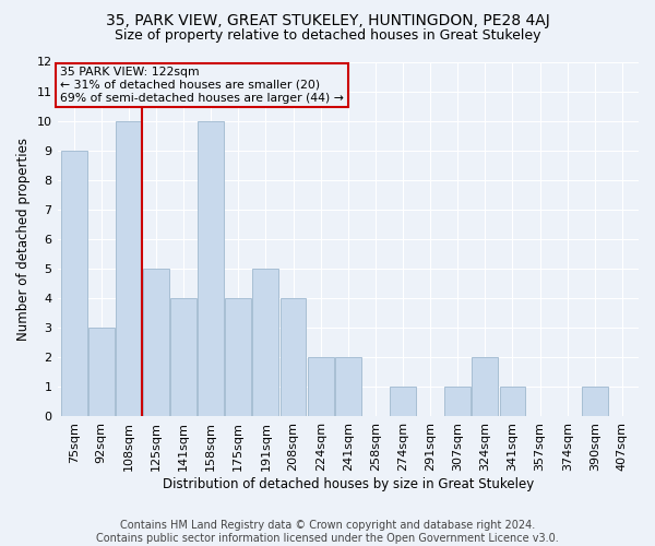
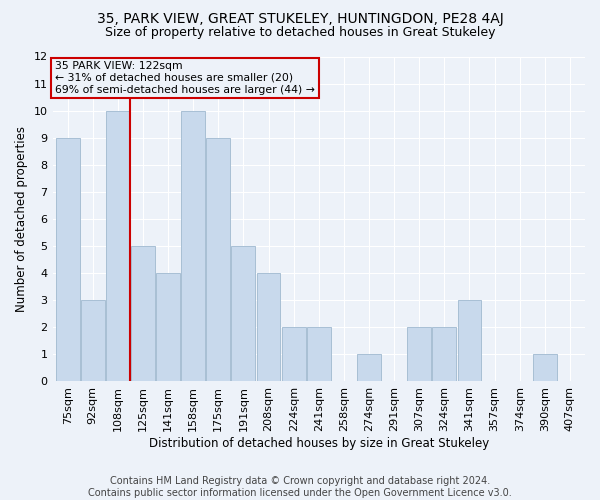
175sqm: 4 -> 9
307sqm: 1 -> 2
341sqm: 1 -> 3
